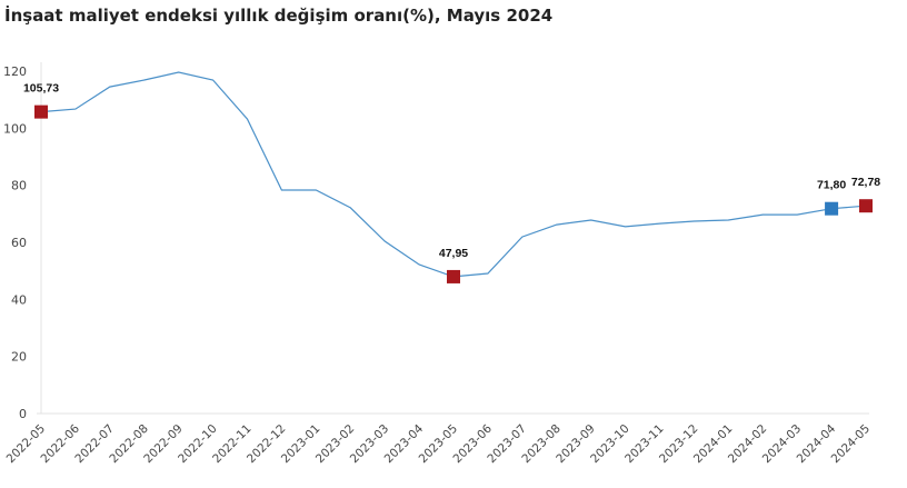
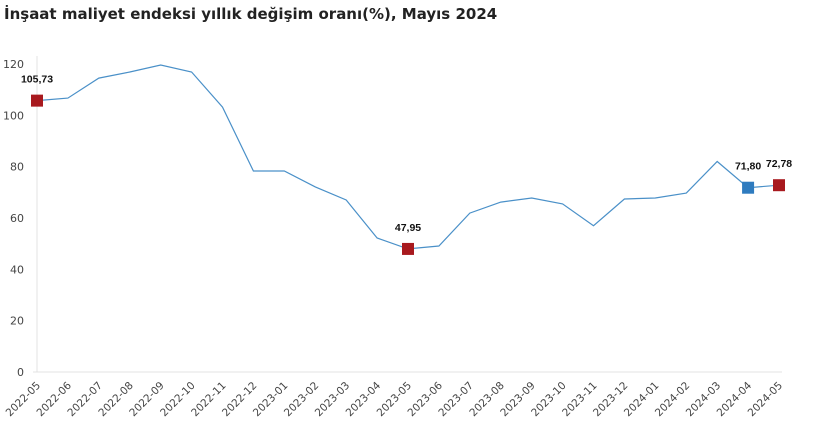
2023-03: 60 -> 67
2023-11: 67 -> 57
2024-03: 70 -> 82
